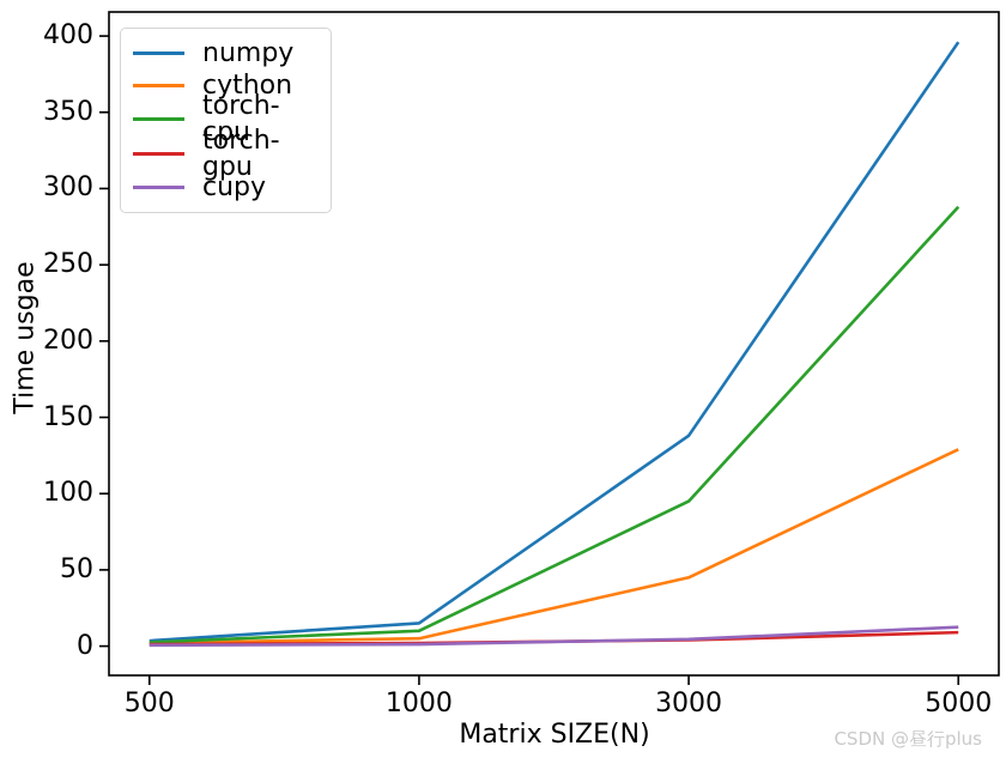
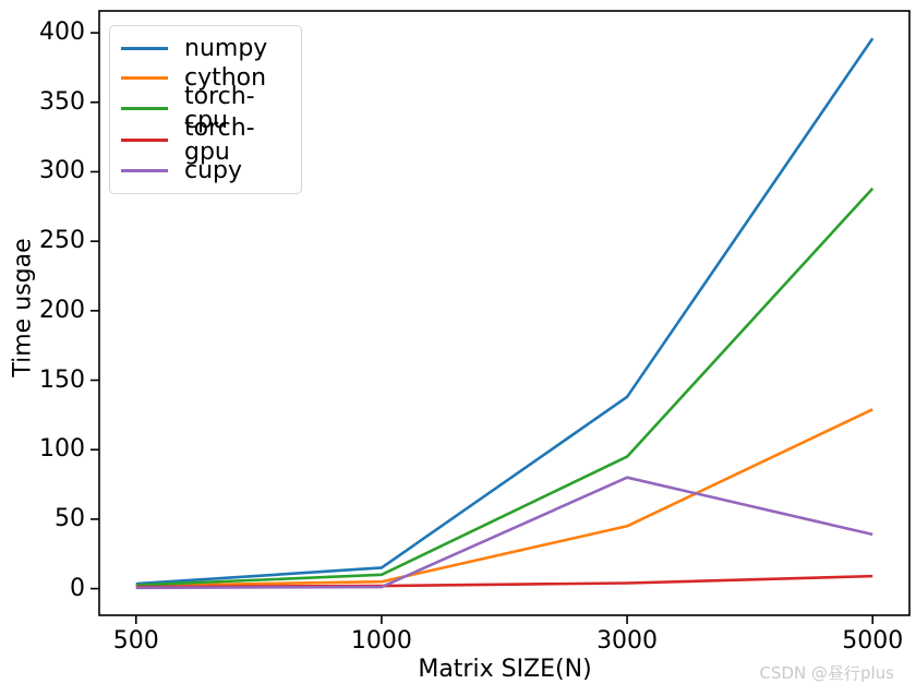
cupy/3000: 4 -> 80
cupy/5000: 12 -> 39
